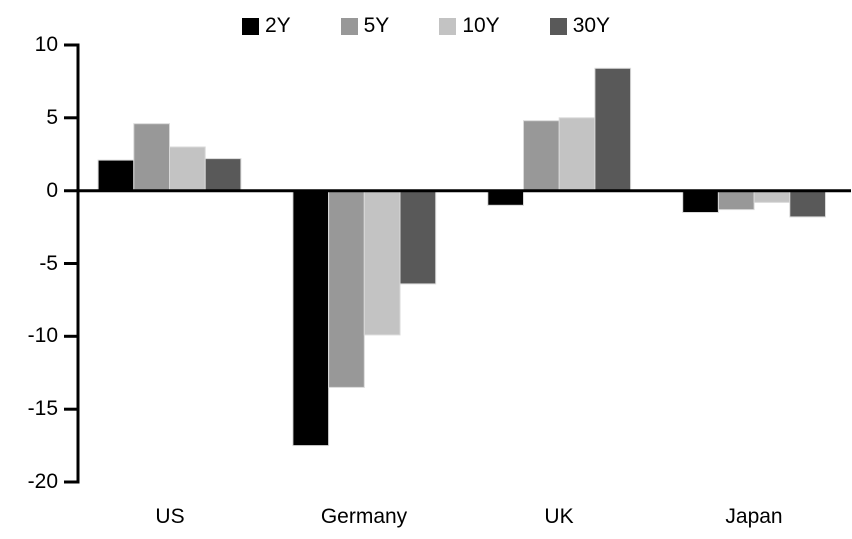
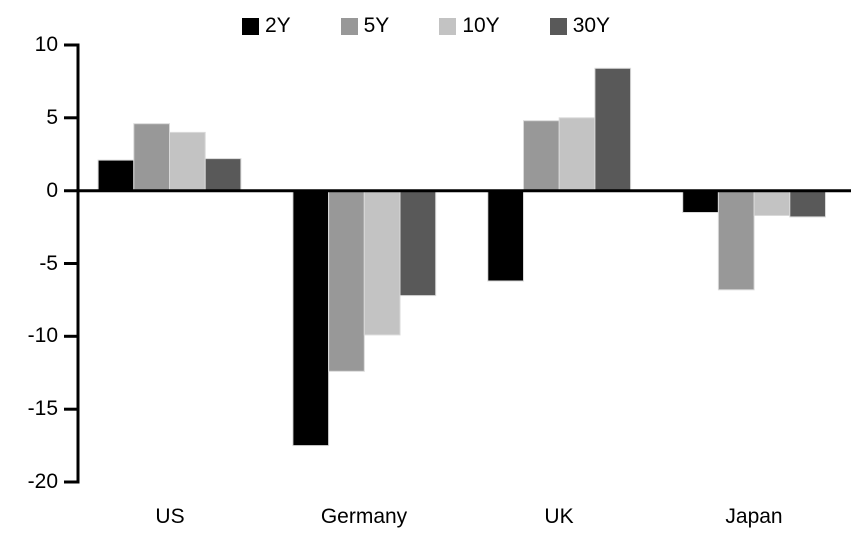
10Y/US: 3.0 -> 4.0
5Y/Germany: -13.5 -> -12.4
30Y/Germany: -6.4 -> -7.2
2Y/UK: -1.0 -> -6.2
5Y/Japan: -1.3 -> -6.8
10Y/Japan: -0.8 -> -1.7
